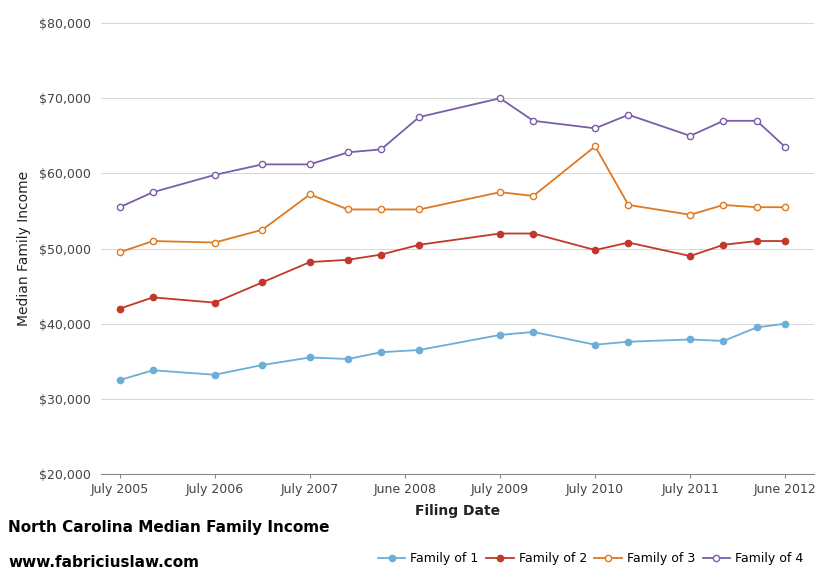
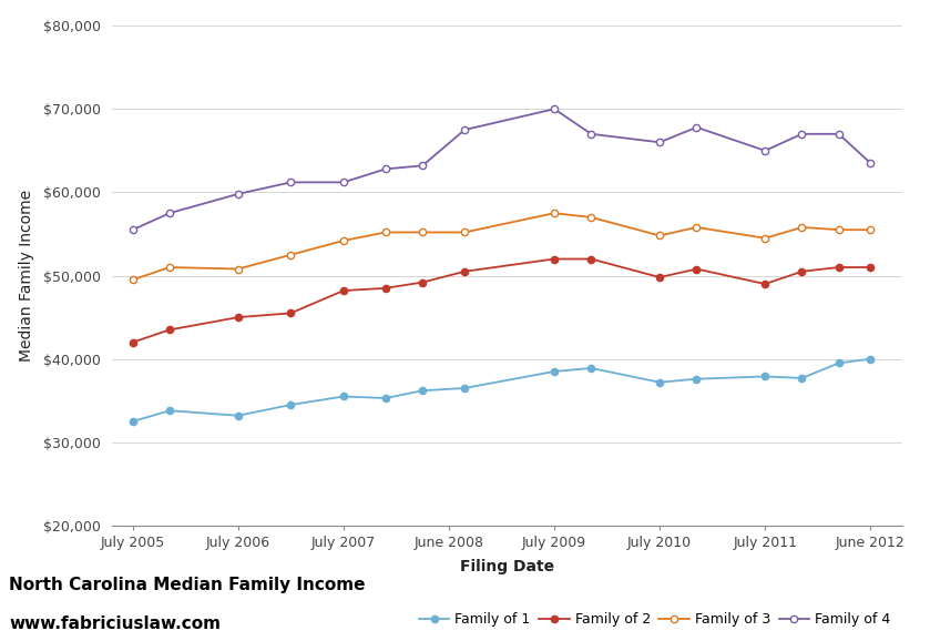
Family of 2/July 2006: $42,800 -> $45,000
Family of 3/July 2007: $57,200 -> $54,200
Family of 3/July 2010: $63,600 -> $54,800
